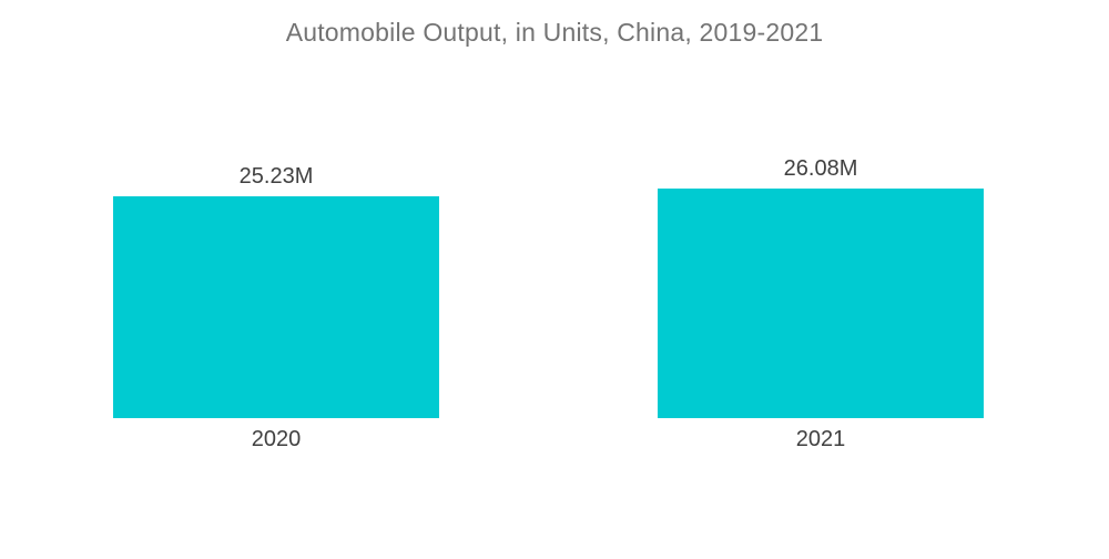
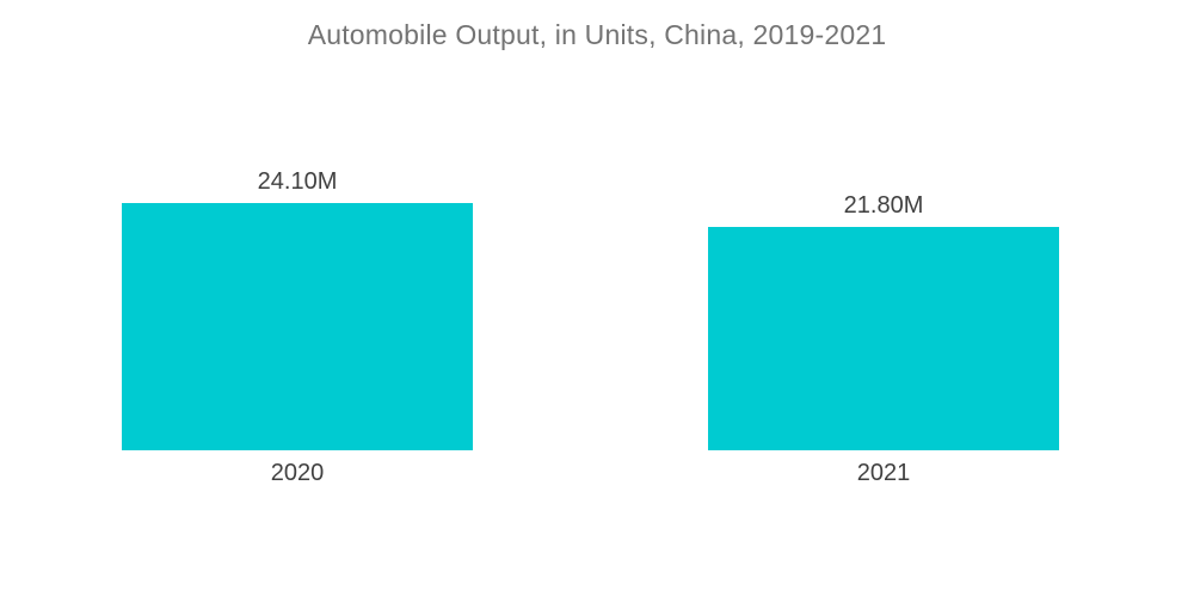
2020: 25.23M -> 24.10M
2021: 26.08M -> 21.80M
